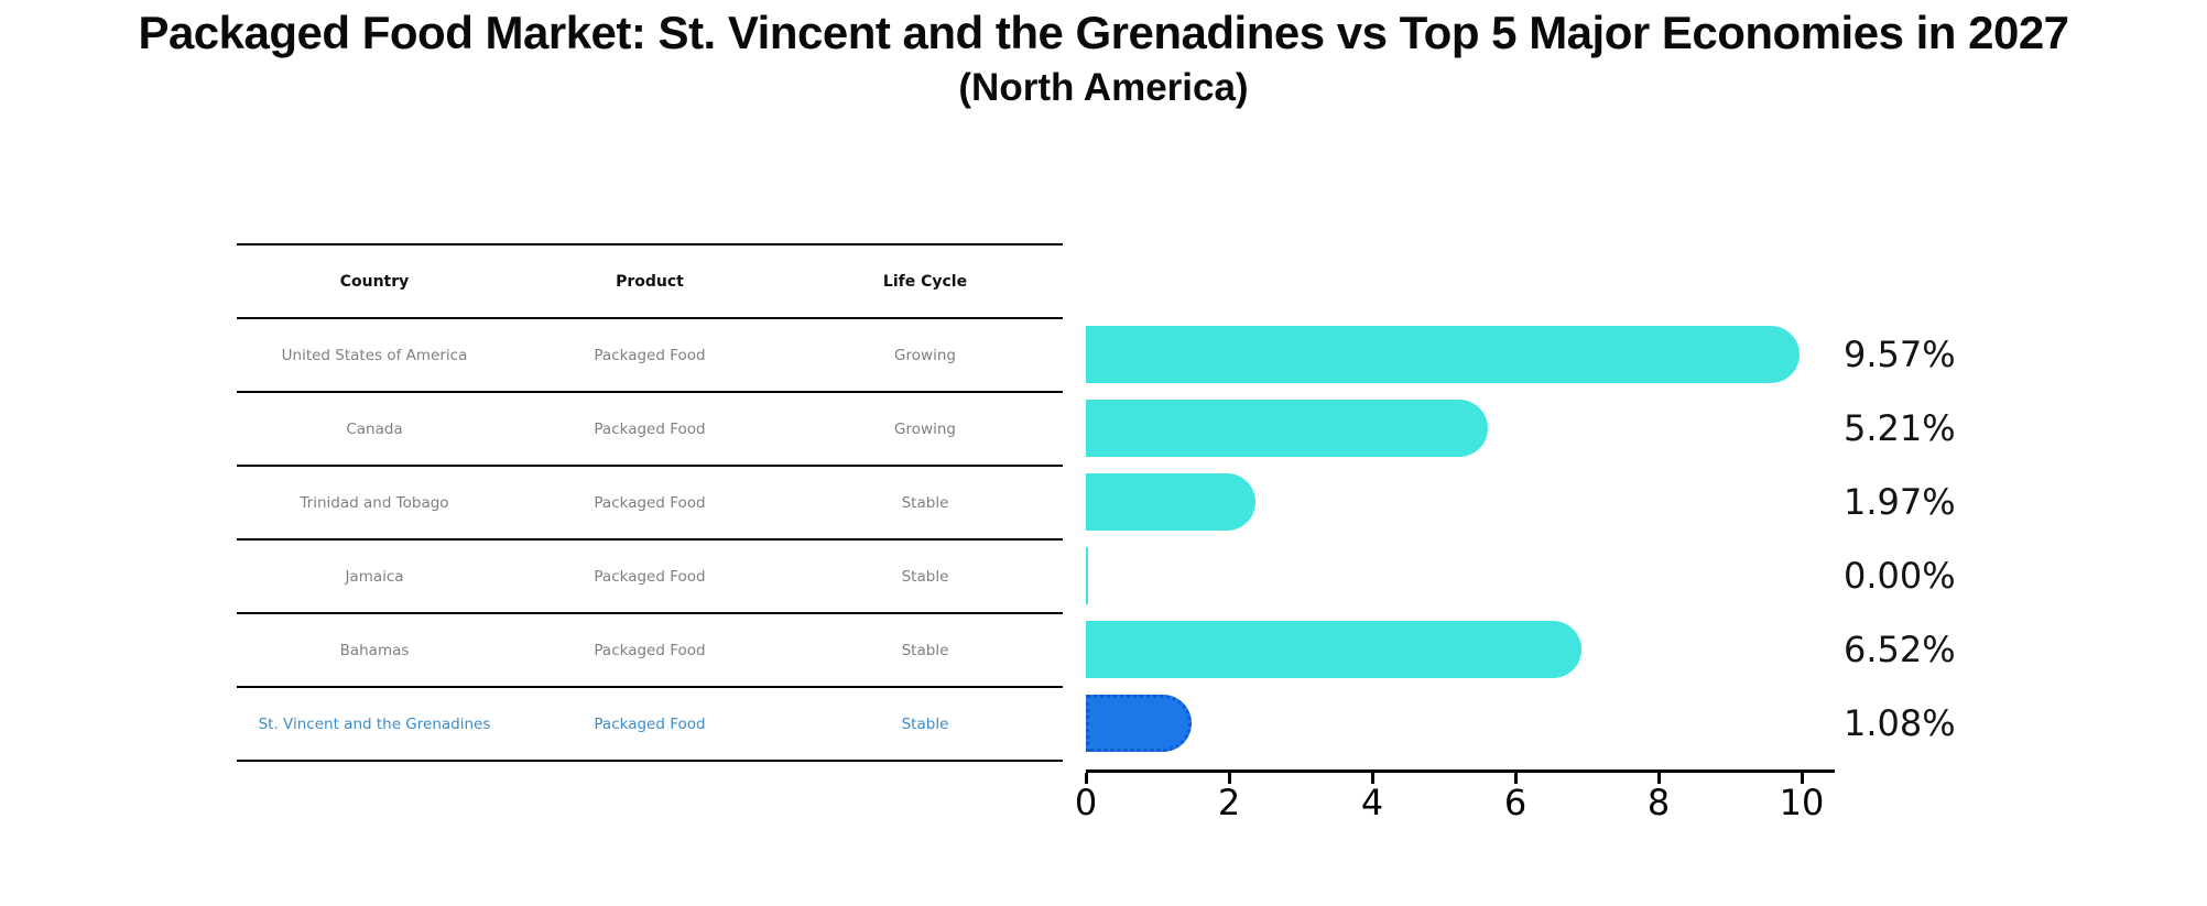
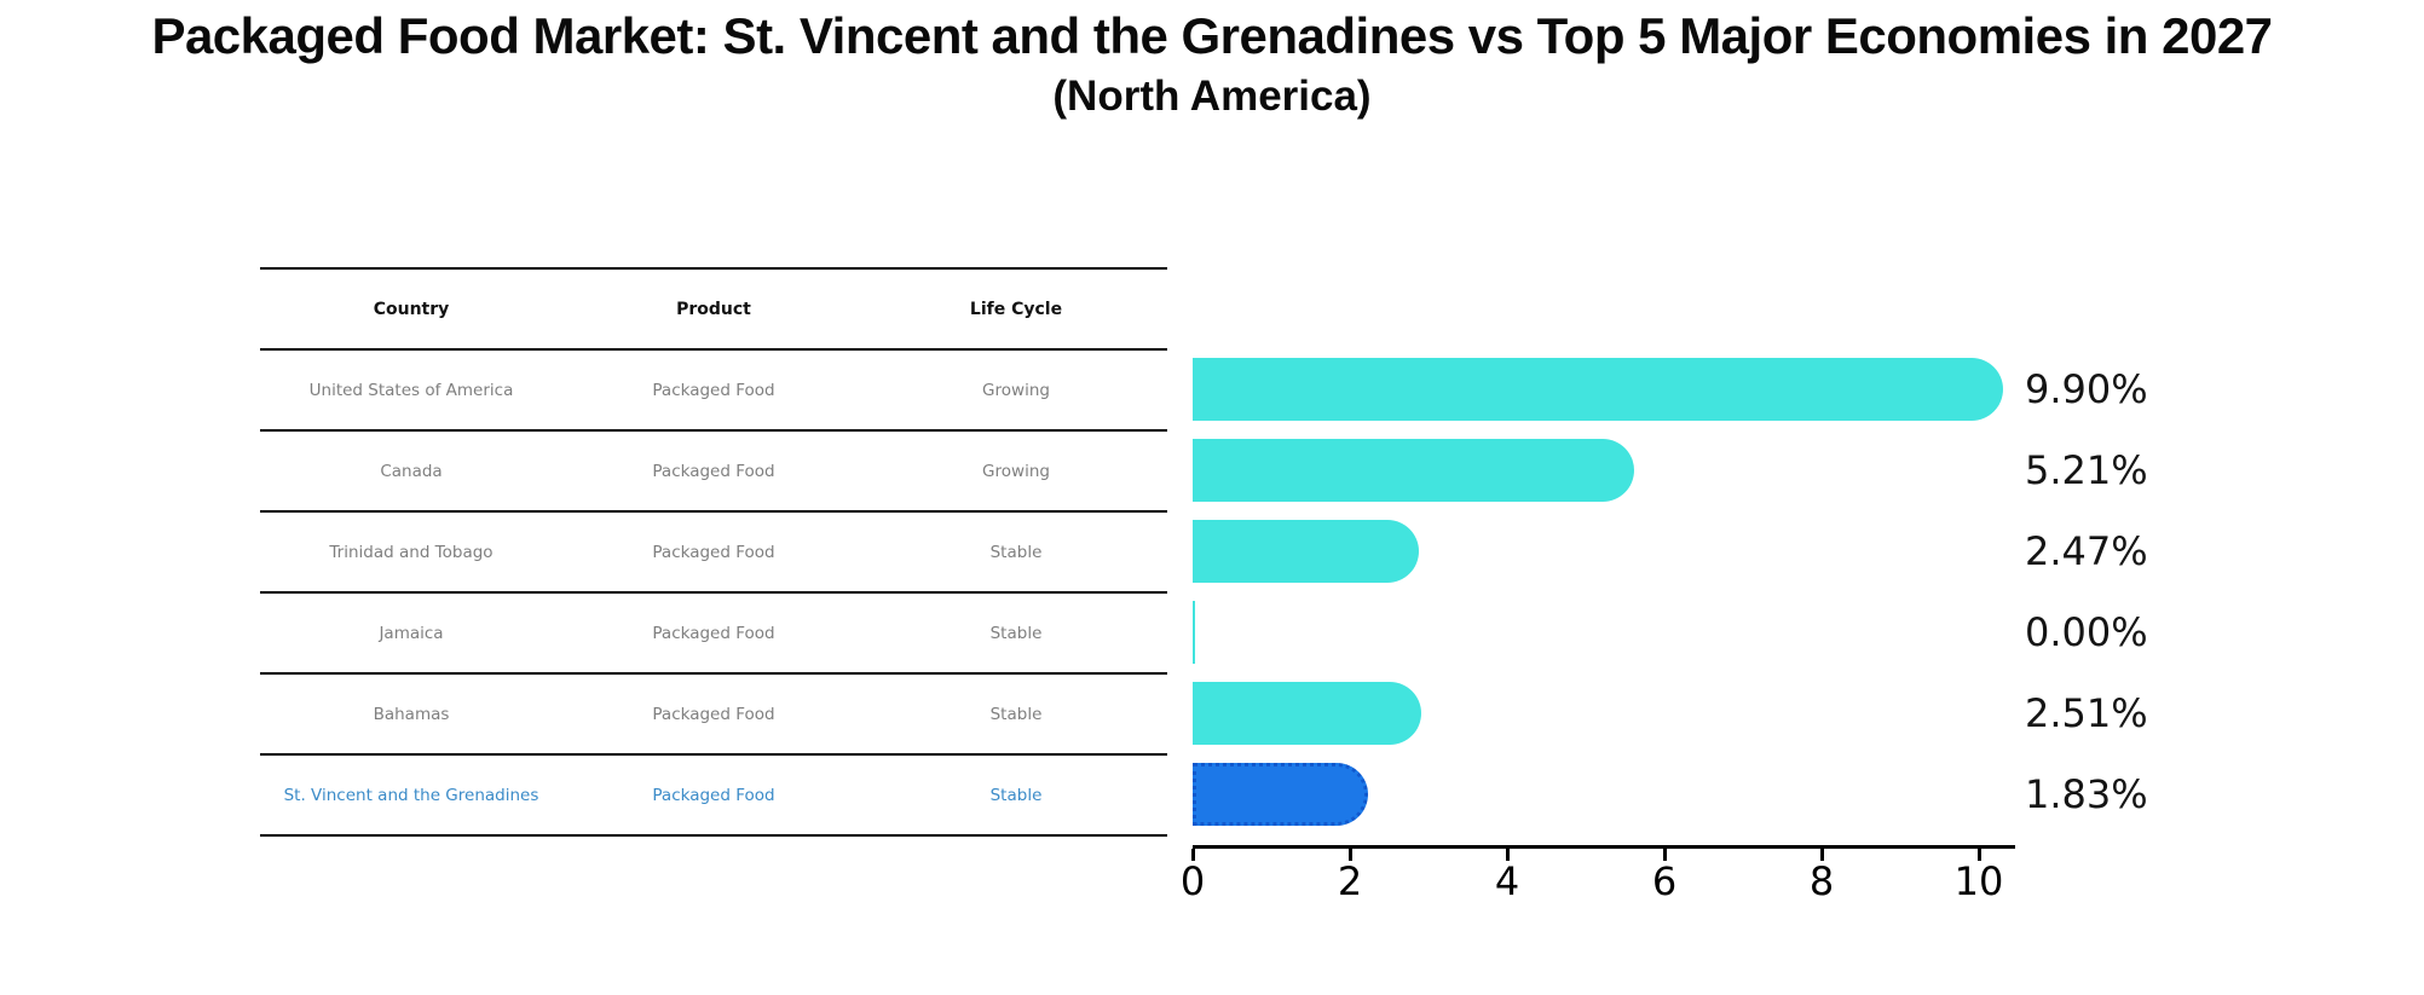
United States of America: 9.57% -> 9.90%
Trinidad and Tobago: 1.97% -> 2.47%
Bahamas: 6.52% -> 2.51%
St. Vincent and the Grenadines: 1.08% -> 1.83%
